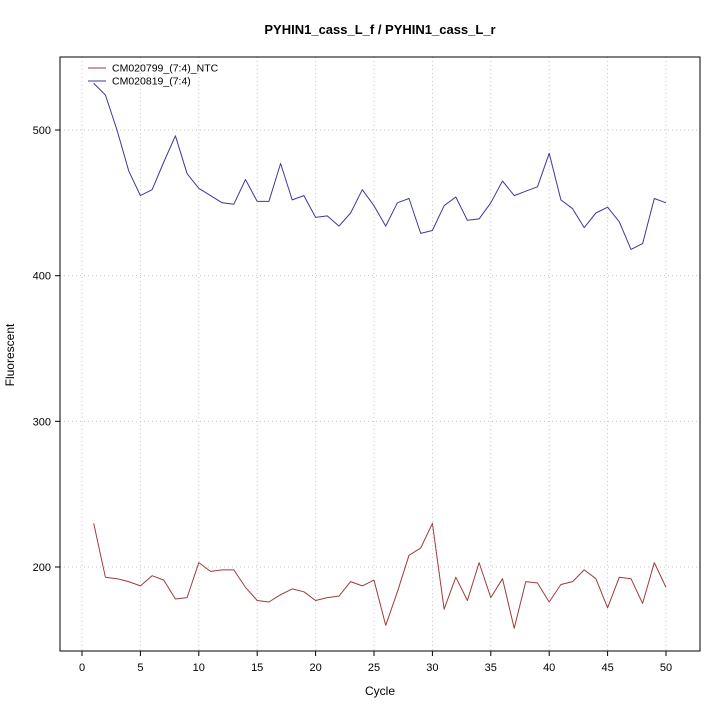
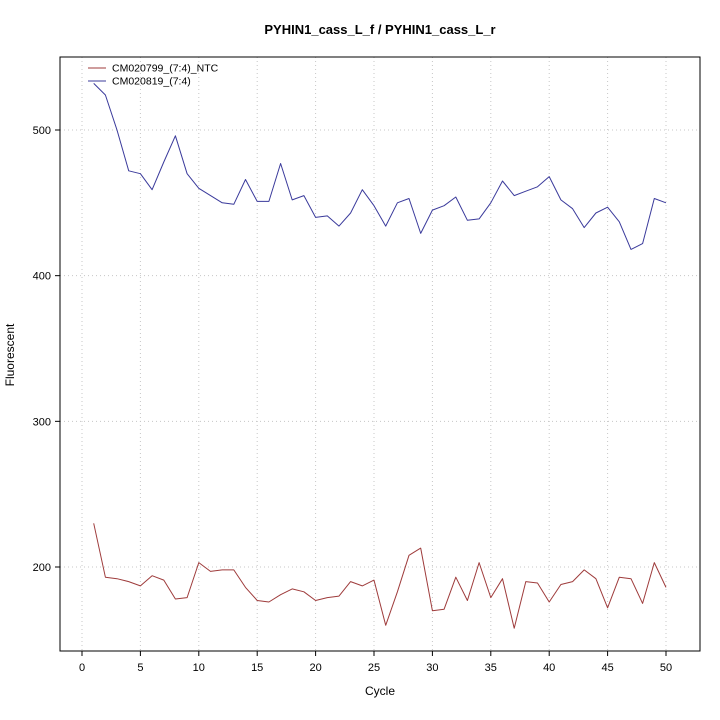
CM020819_(7:4)/5: 455 -> 470
CM020799_(7:4)_NTC/30: 230 -> 170
CM020819_(7:4)/30: 431 -> 445
CM020819_(7:4)/40: 484 -> 468
